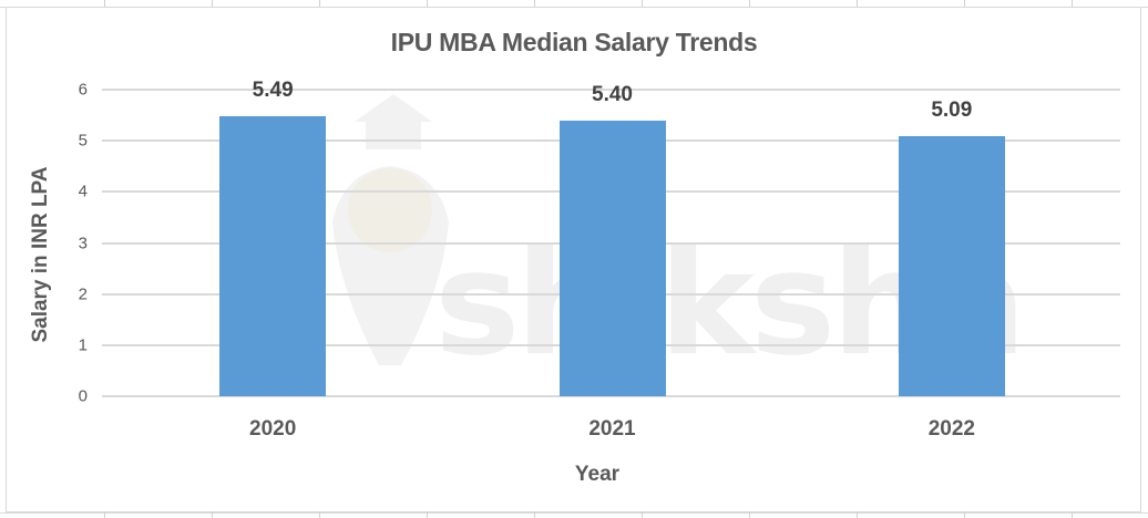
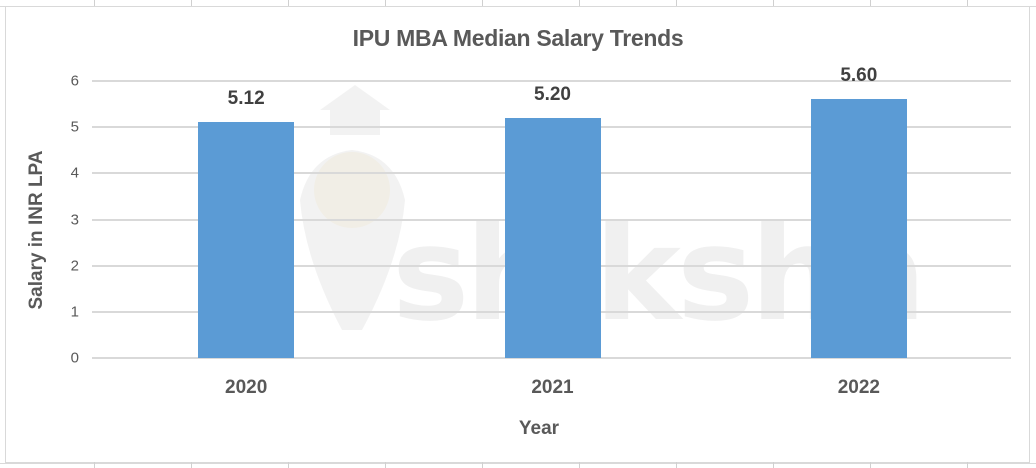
2020: 5.49 -> 5.12
2021: 5.40 -> 5.20
2022: 5.09 -> 5.60
